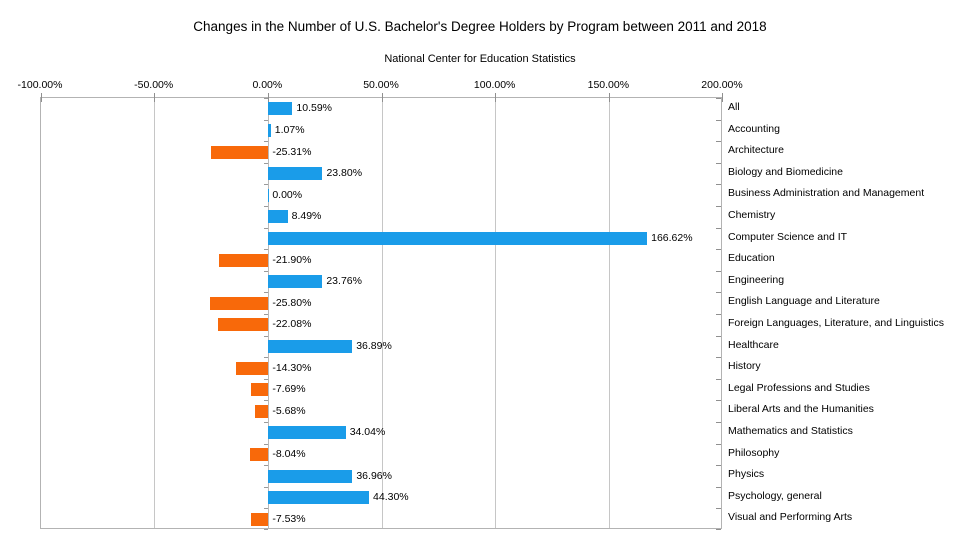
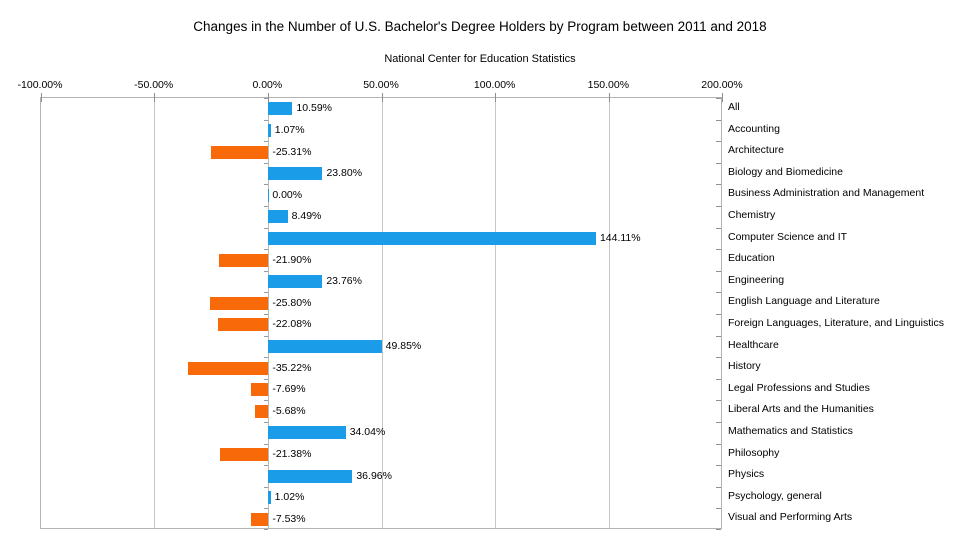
Computer Science and IT: 166.62% -> 144.11%
Healthcare: 36.89% -> 49.85%
History: -14.30% -> -35.22%
Philosophy: -8.04% -> -21.38%
Psychology, general: 44.30% -> 1.02%
